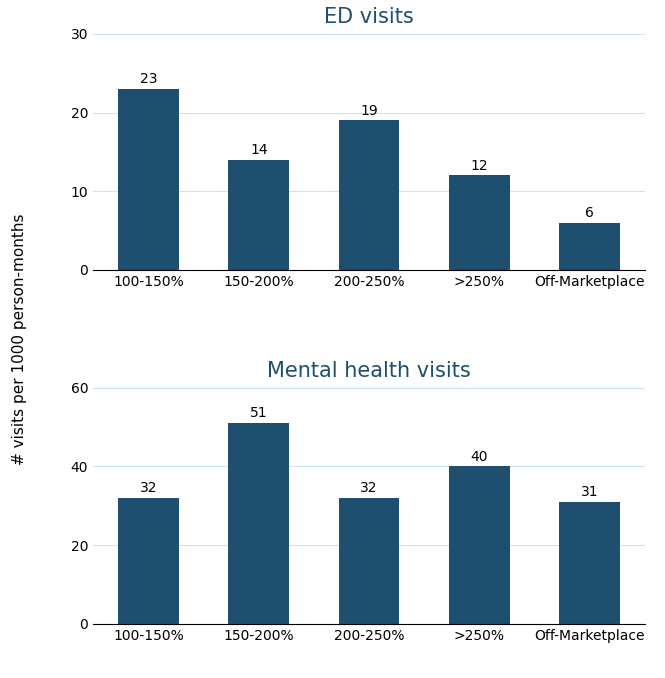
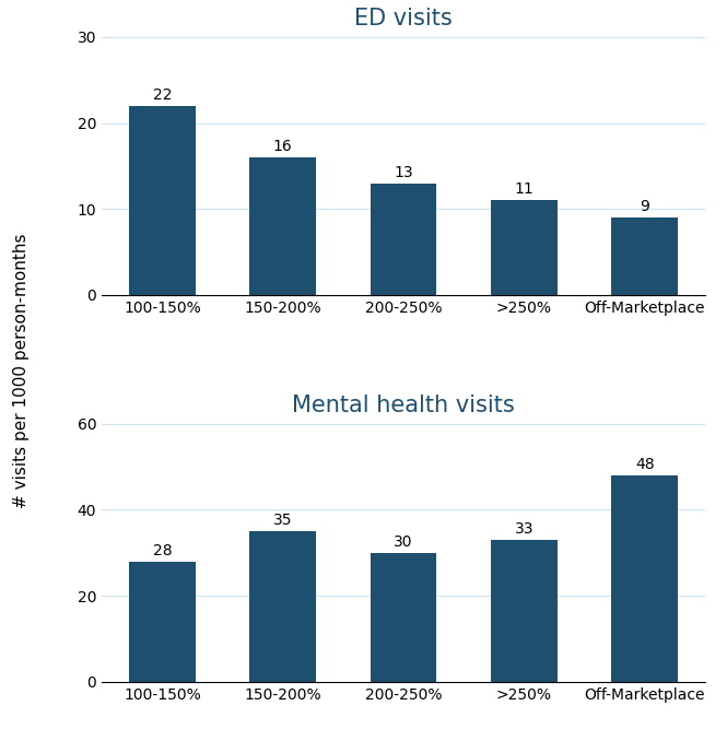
ED visits/100-150%: 23 -> 22
ED visits/150-200%: 14 -> 16
ED visits/200-250%: 19 -> 13
ED visits/>250%: 12 -> 11
ED visits/Off-Marketplace: 6 -> 9
Mental health visits/100-150%: 32 -> 28
Mental health visits/150-200%: 51 -> 35
Mental health visits/200-250%: 32 -> 30
Mental health visits/>250%: 40 -> 33
Mental health visits/Off-Marketplace: 31 -> 48
